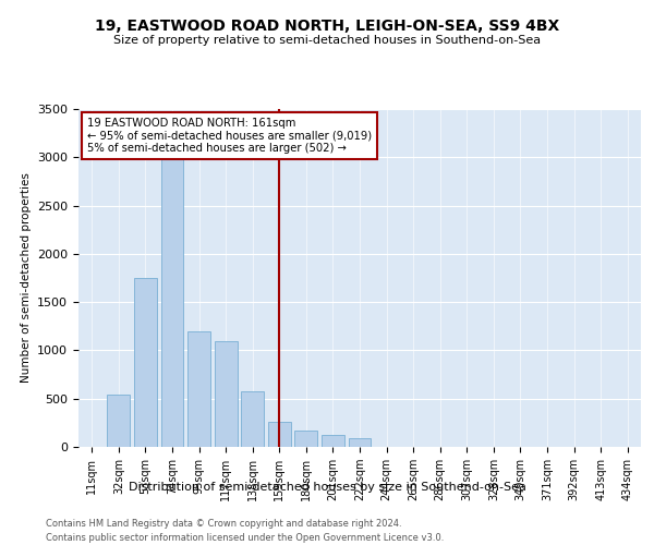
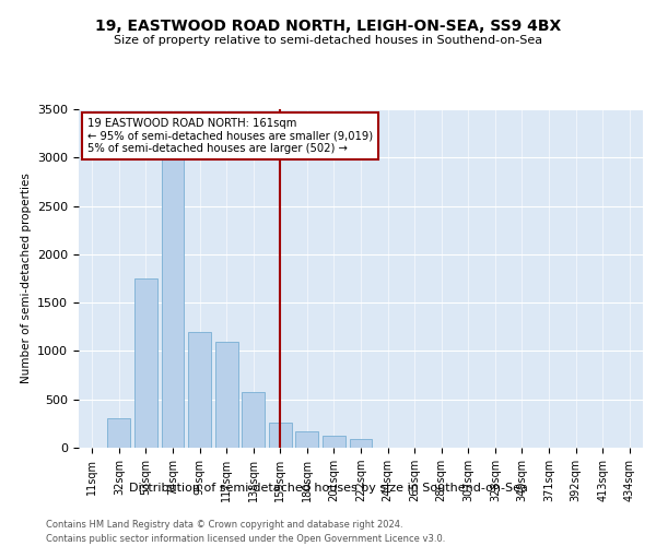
32sqm: 540 -> 300
